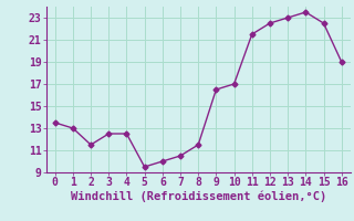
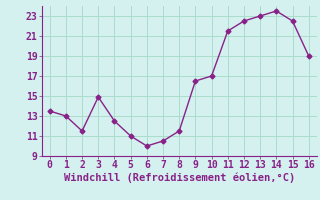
3: 12.5 -> 14.9
5: 9.5 -> 11.0
